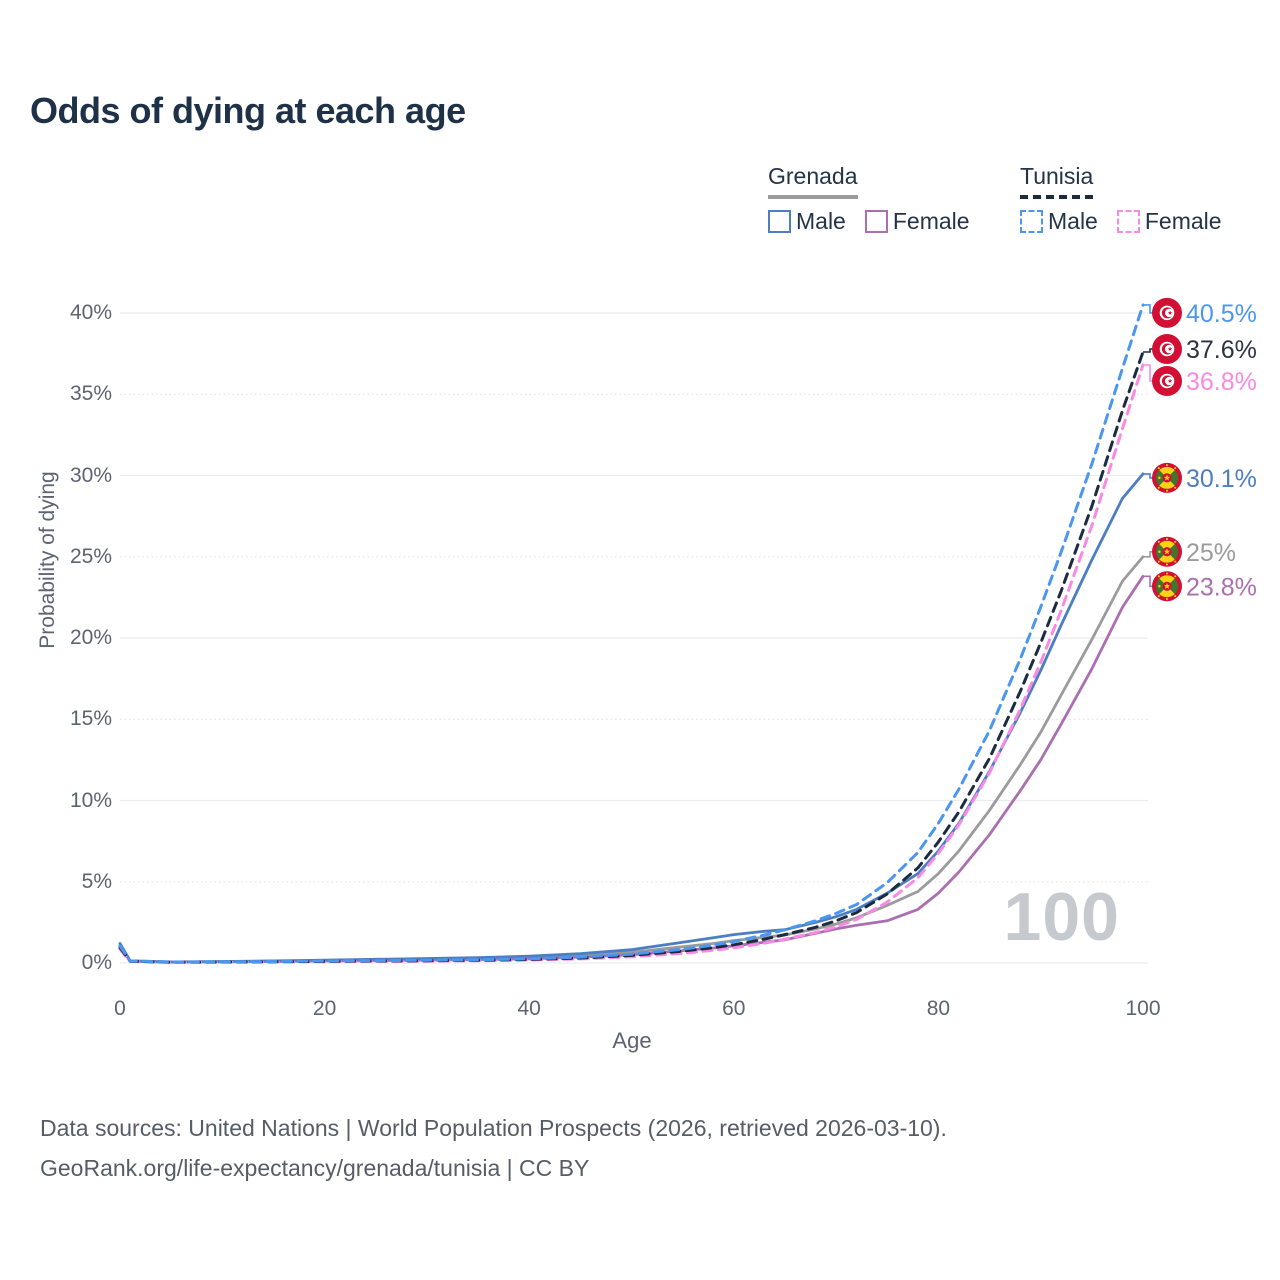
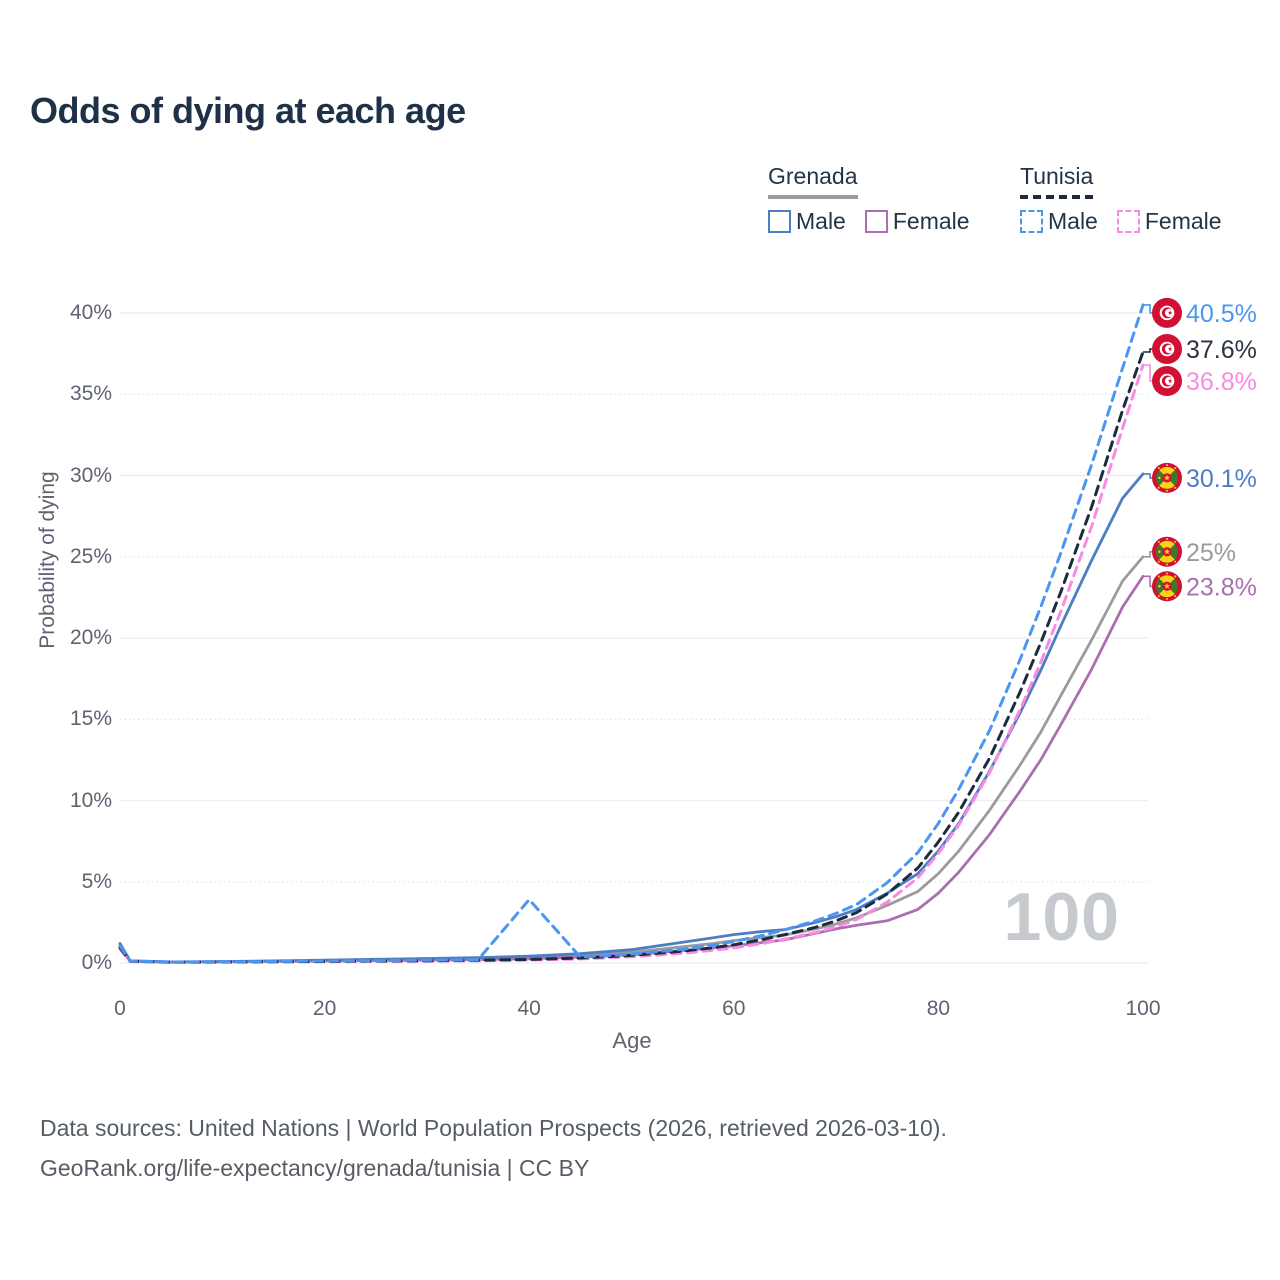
Tunisia Male/40: 0.3% -> 3.9%
